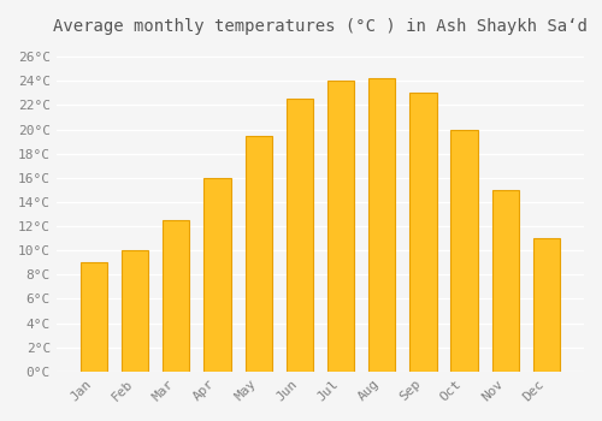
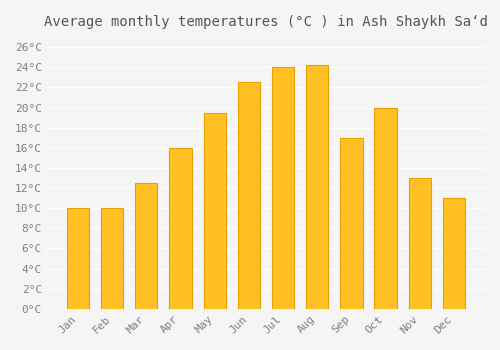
Jan: 9.0°C -> 10.0°C
Sep: 23.0°C -> 17.0°C
Nov: 15.0°C -> 13.0°C
